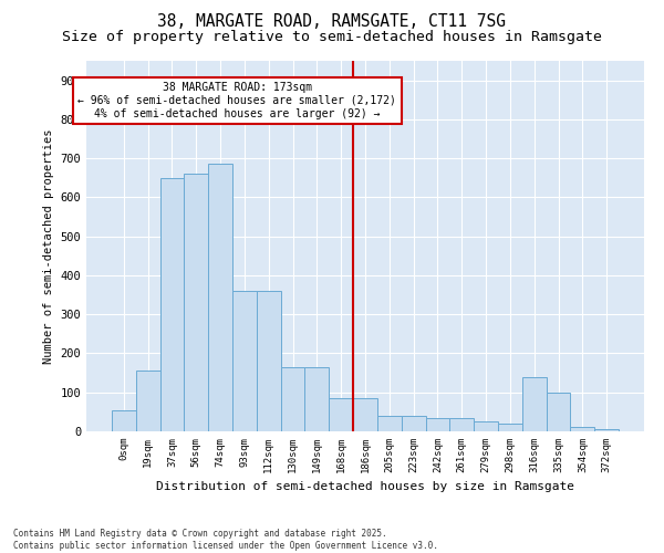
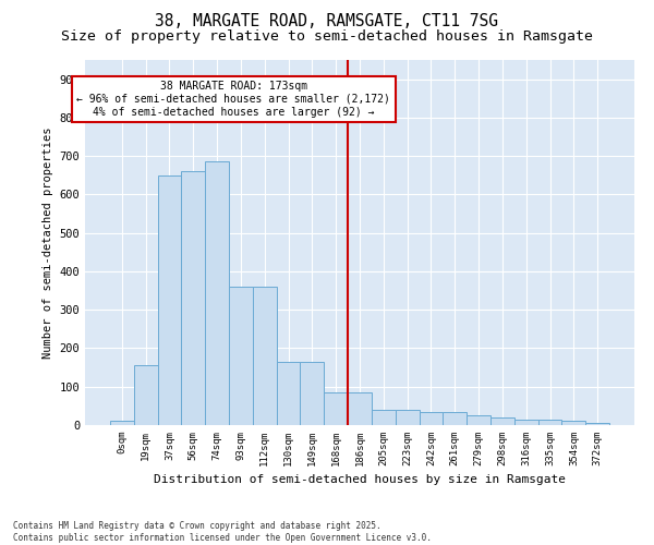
0sqm: 55 -> 10
316sqm: 140 -> 15
335sqm: 100 -> 15
